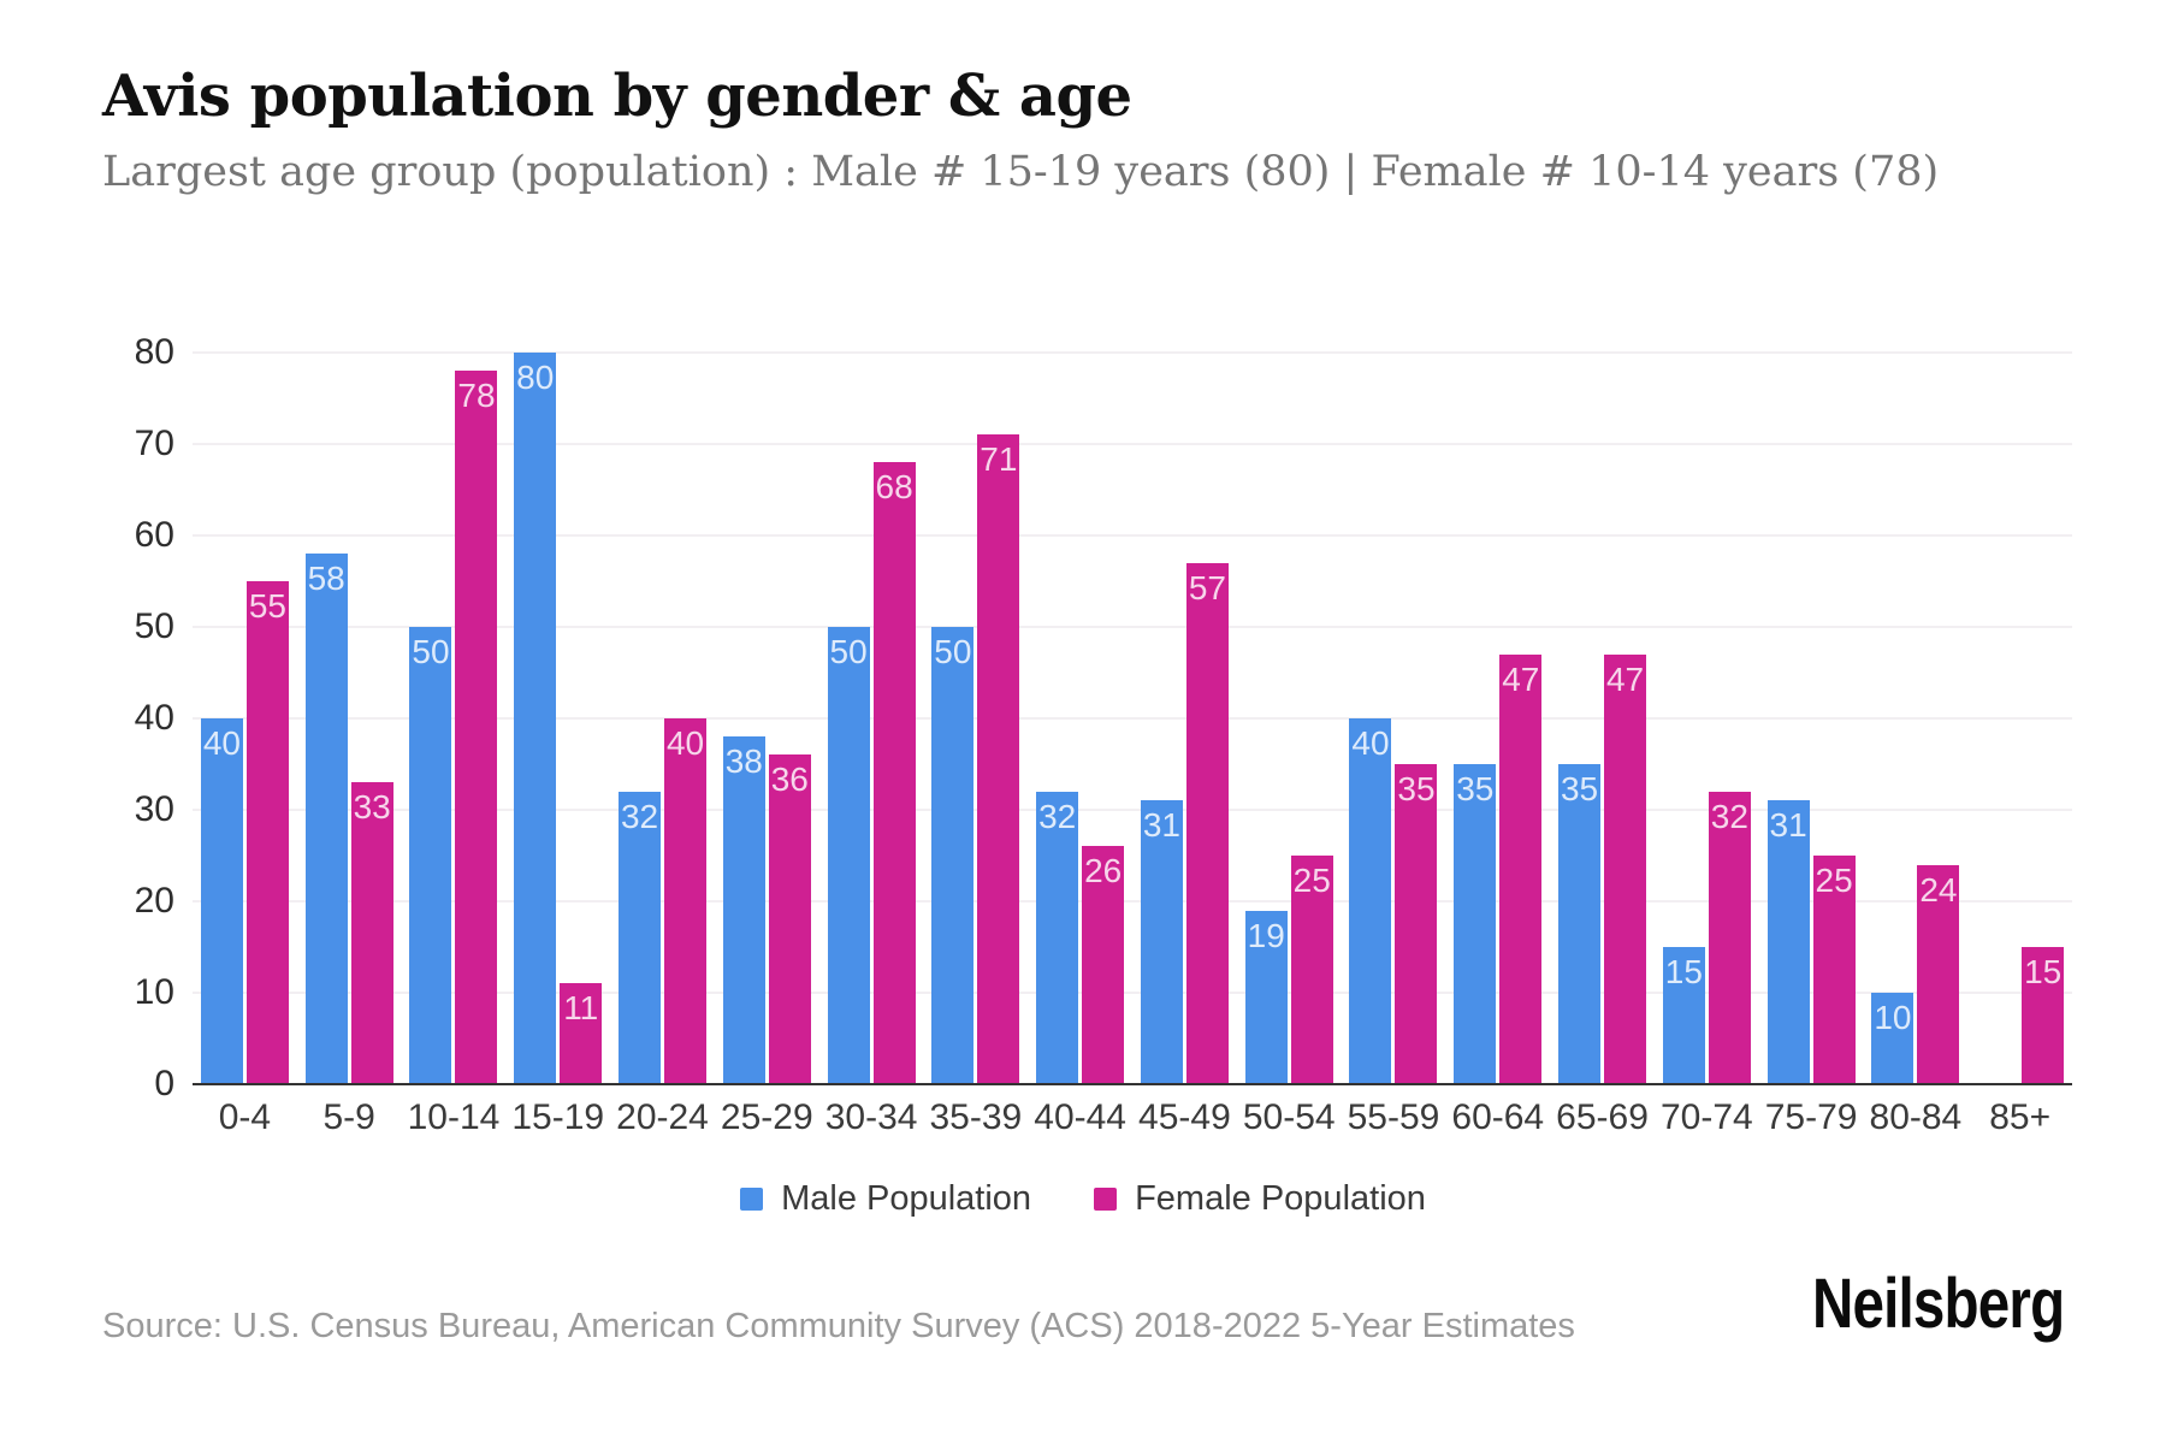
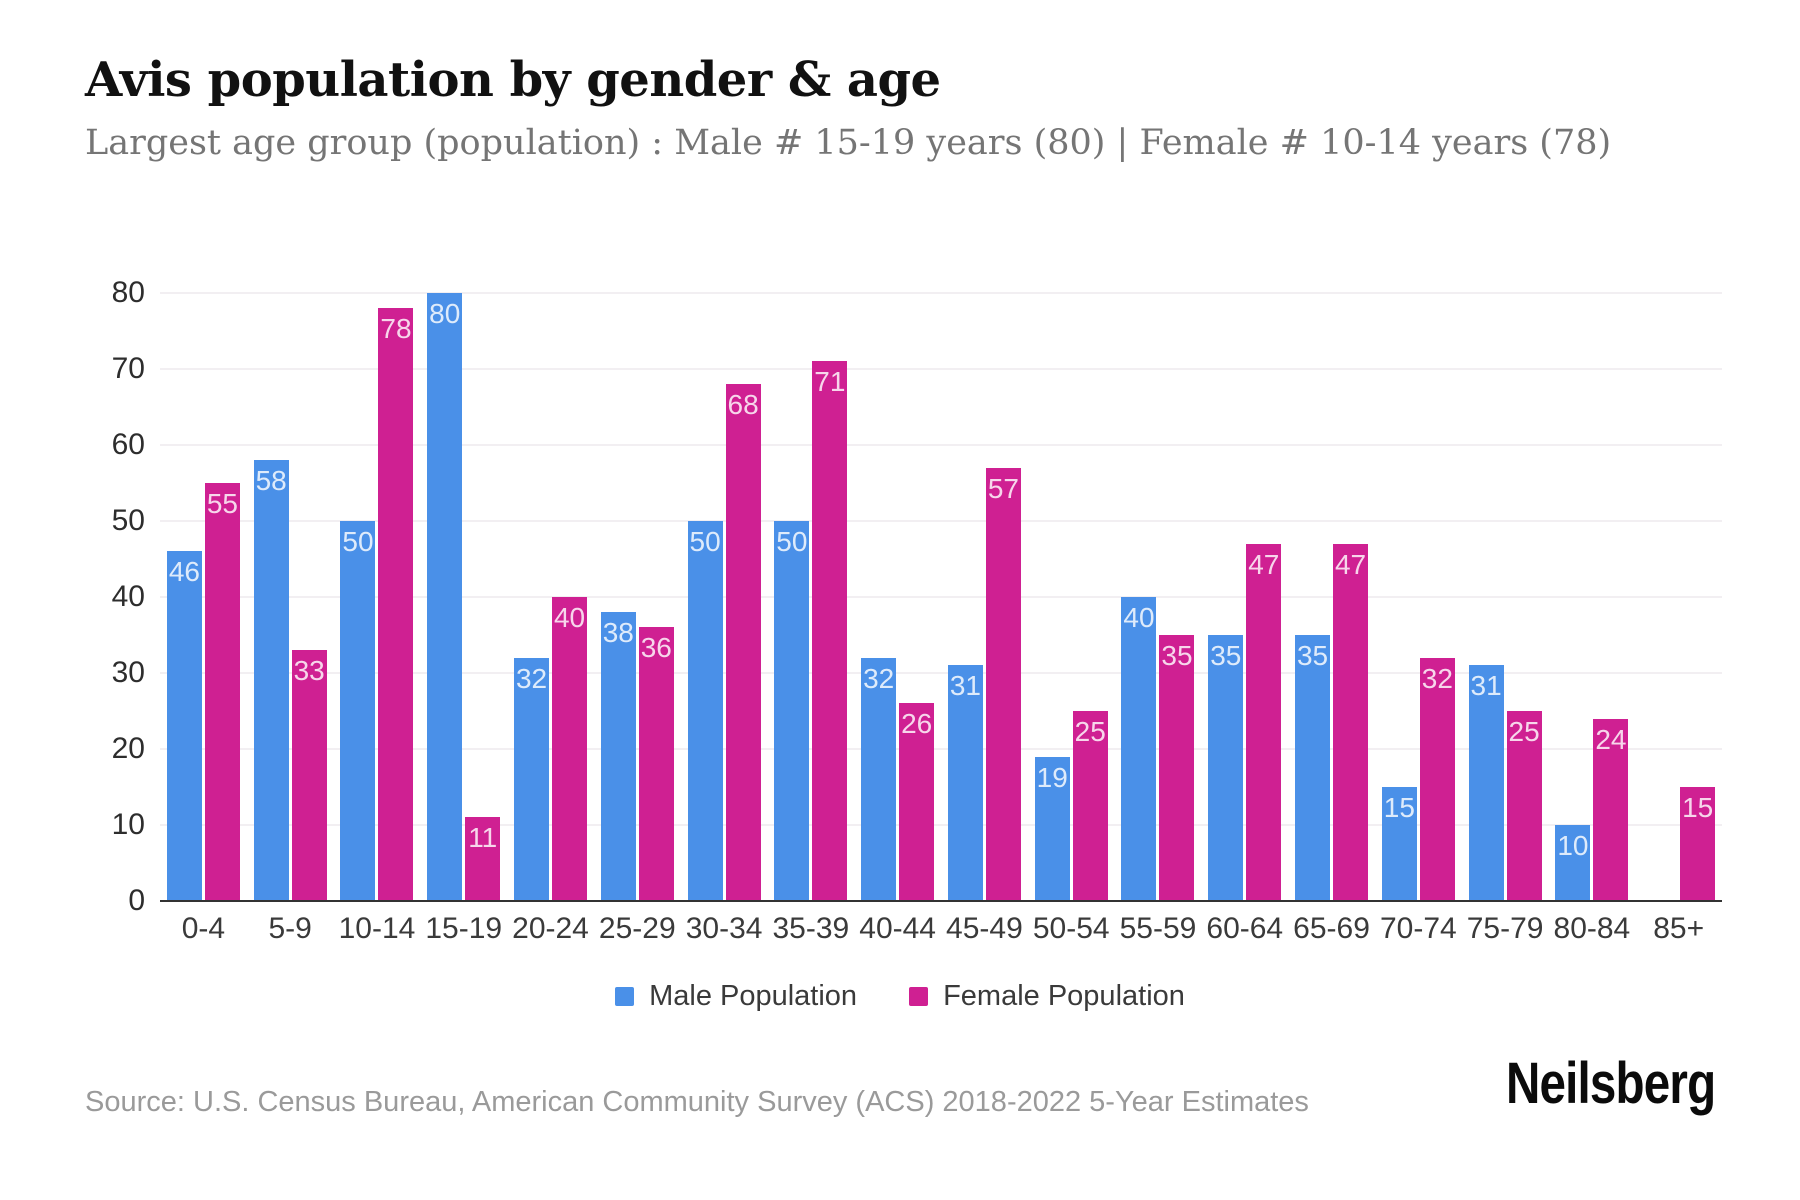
Male Population/0-4: 40 -> 46
